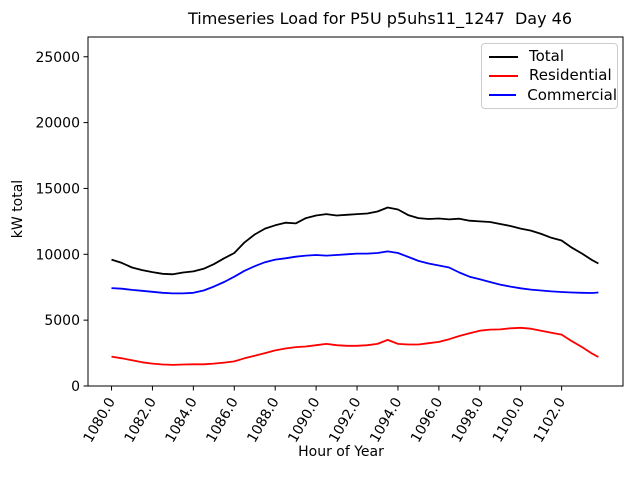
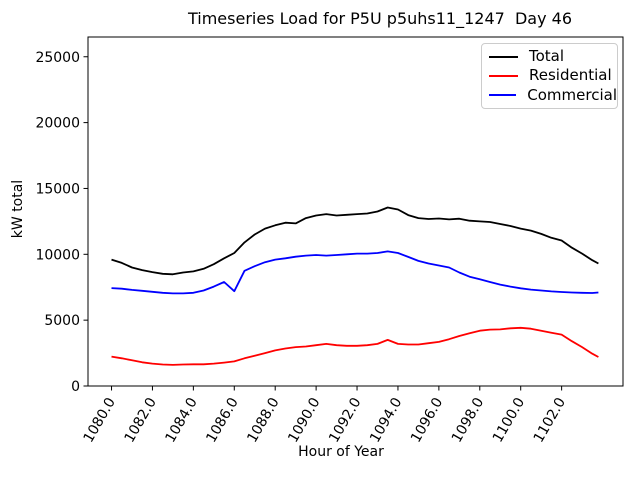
Commercial/1086.0: 8300 -> 7200
